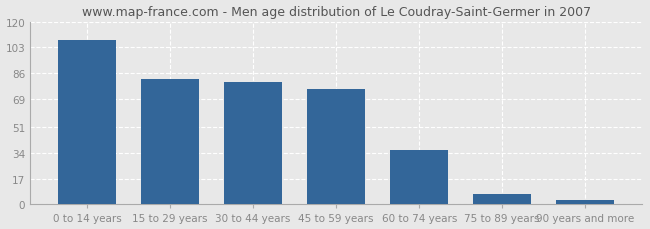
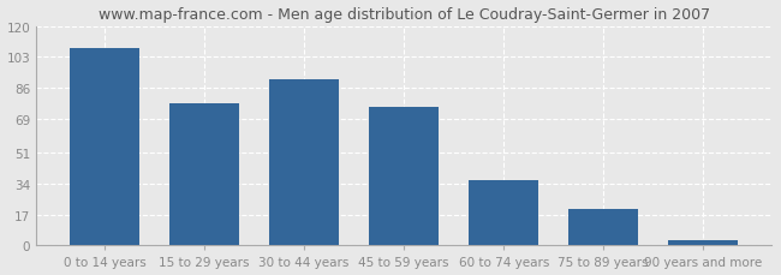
15 to 29 years: 82 -> 78
30 to 44 years: 80 -> 91
75 to 89 years: 7 -> 20
